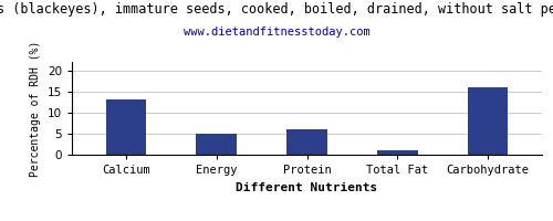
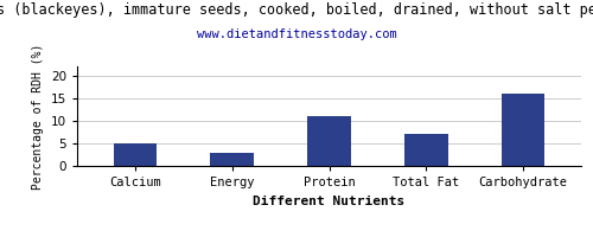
Calcium: 13 -> 5
Energy: 5 -> 3
Protein: 6 -> 11
Total Fat: 1 -> 7
